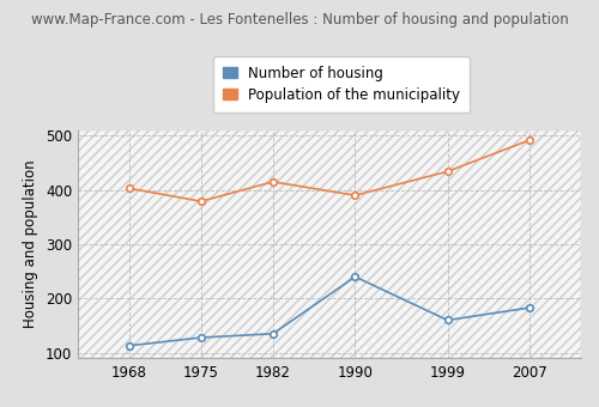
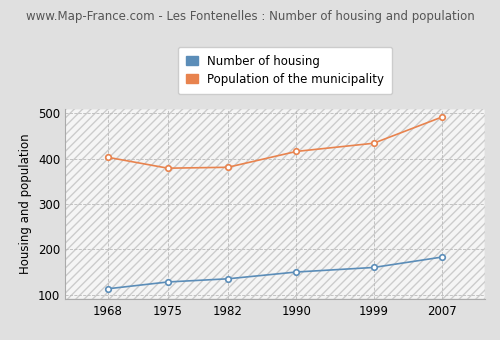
Population of the municipality/1982: 415 -> 381
Number of housing/1990: 240 -> 150
Population of the municipality/1990: 390 -> 416
